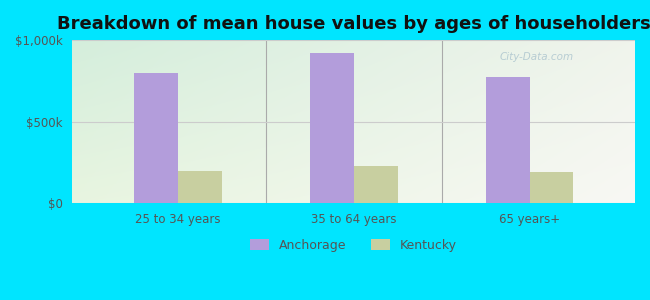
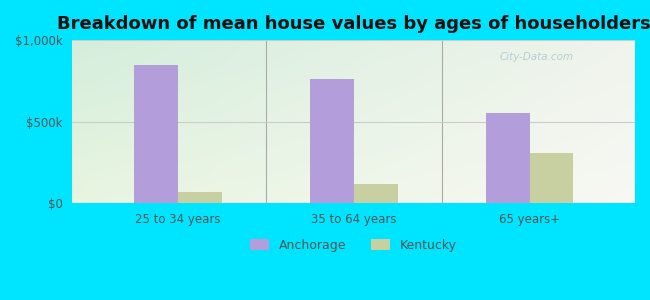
Anchorage/25 to 34 years: $800k -> $850k
Kentucky/25 to 34 years: $200k -> $70k
Anchorage/35 to 64 years: $920k -> $760k
Kentucky/35 to 64 years: $220k -> $120k
Anchorage/65 years+: $780k -> $550k
Kentucky/65 years+: $190k -> $310k
